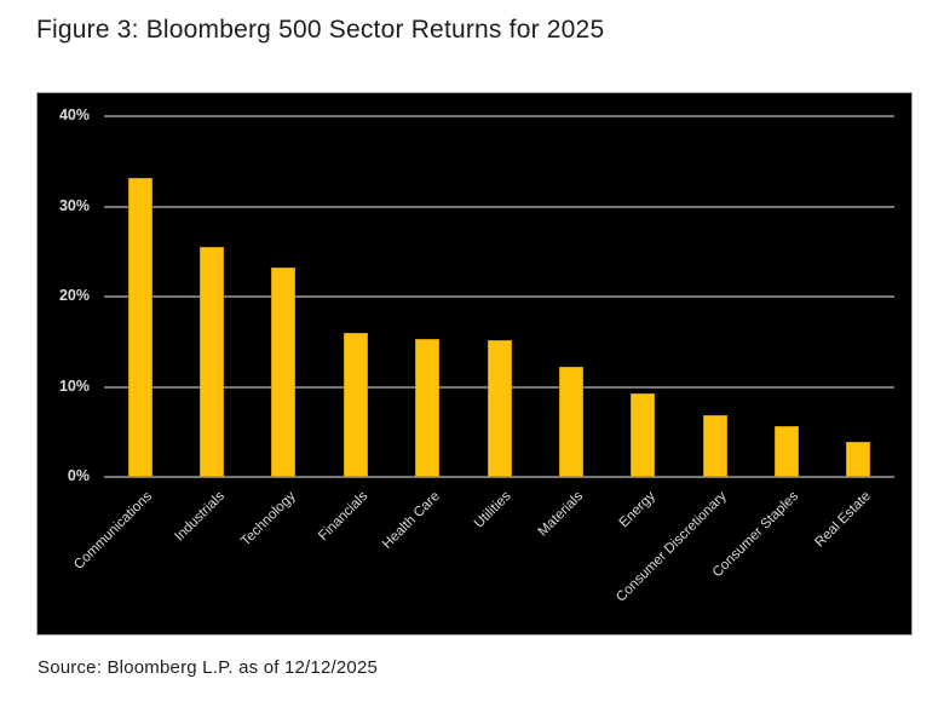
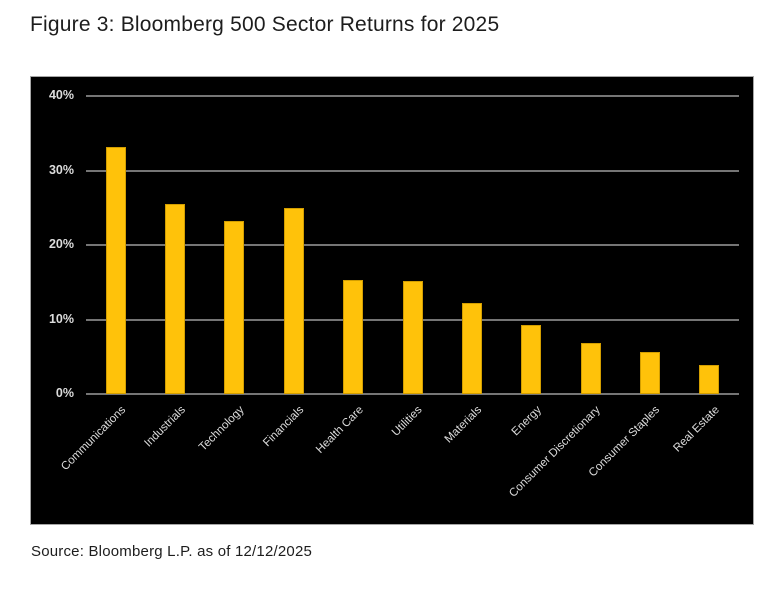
Financials: 16% -> 25%
